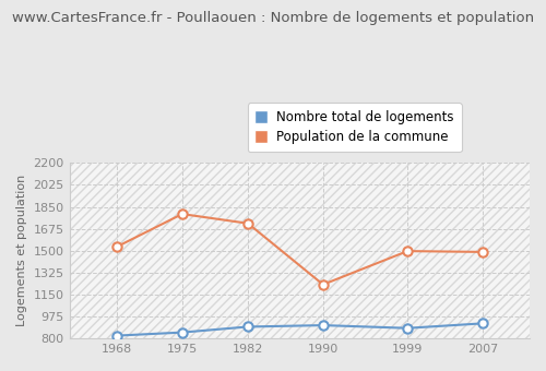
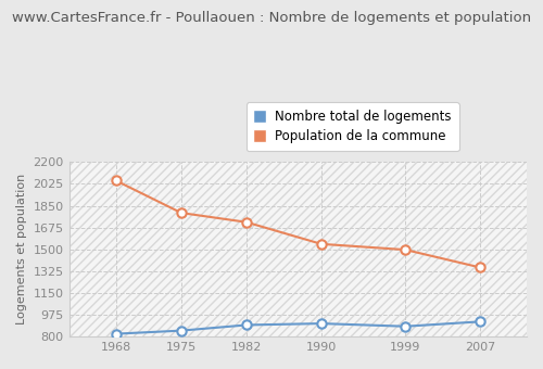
Population de la commune/1968: 1530 -> 2050
Population de la commune/1990: 1230 -> 1540
Population de la commune/2007: 1490 -> 1360
